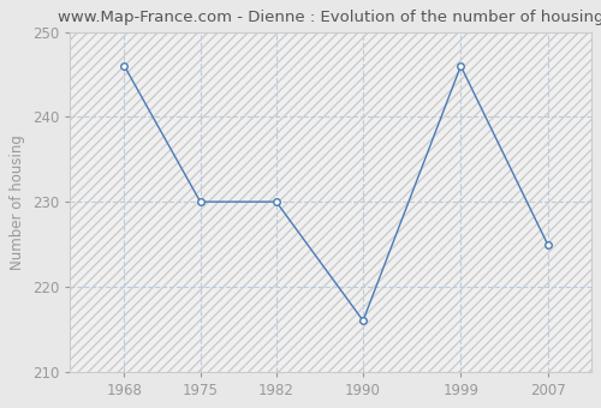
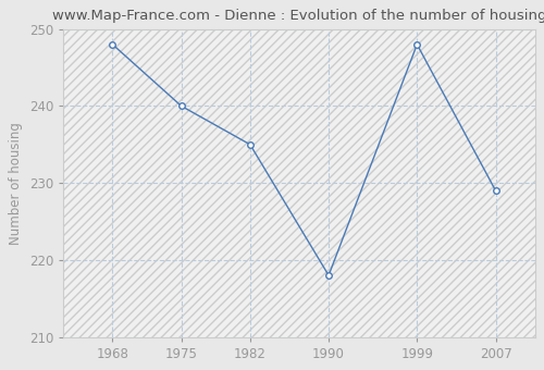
1968: 246 -> 248
1975: 230 -> 240
1982: 230 -> 235
1990: 216 -> 218
1999: 246 -> 248
2007: 225 -> 229
